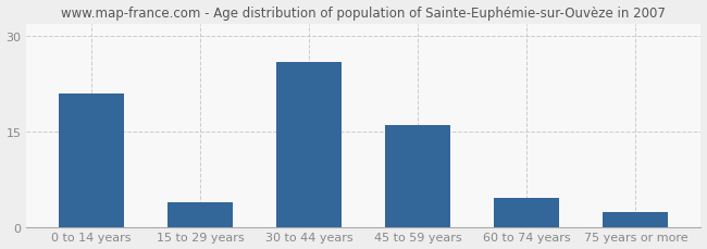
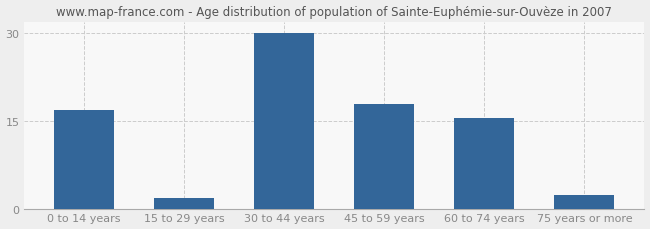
0 to 14 years: 21.0 -> 17.0
15 to 29 years: 4.0 -> 2.0
30 to 44 years: 26.0 -> 30.0
45 to 59 years: 16.0 -> 18.0
60 to 74 years: 4.6 -> 15.5
